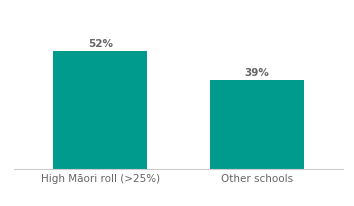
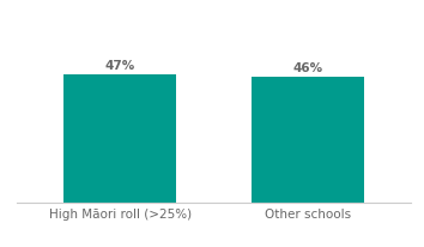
High Māori roll (>25%): 52% -> 47%
Other schools: 39% -> 46%
